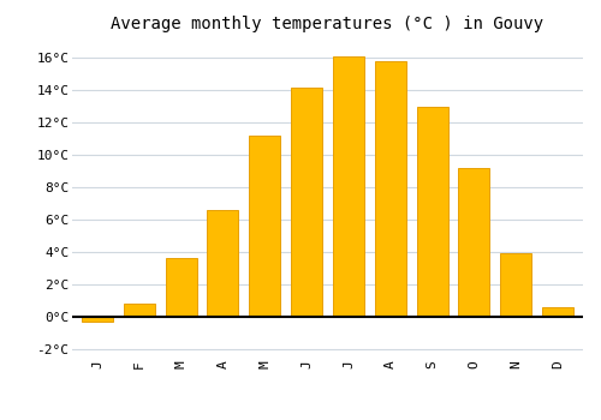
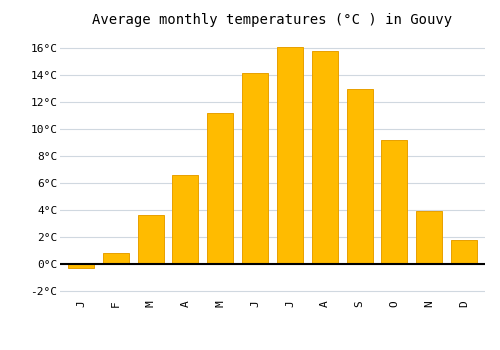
D: 0.6°C -> 1.8°C
